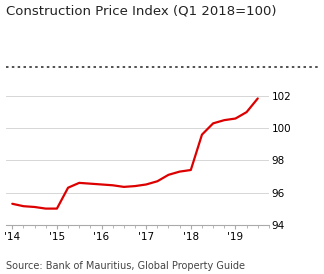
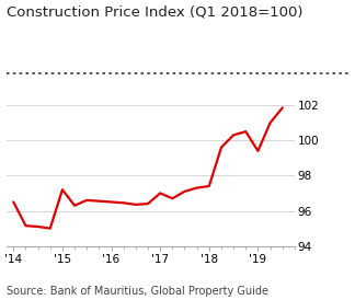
'14: 95.3 -> 96.5
'15: 95.0 -> 97.2
'17: 96.5 -> 97.0
'19: 100.6 -> 99.4
